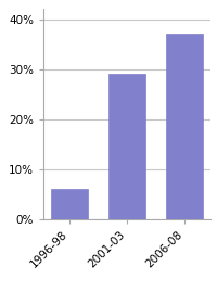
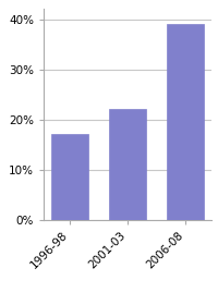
1996-98: 6% -> 17%
2001-03: 29% -> 22%
2006-08: 37% -> 39%
